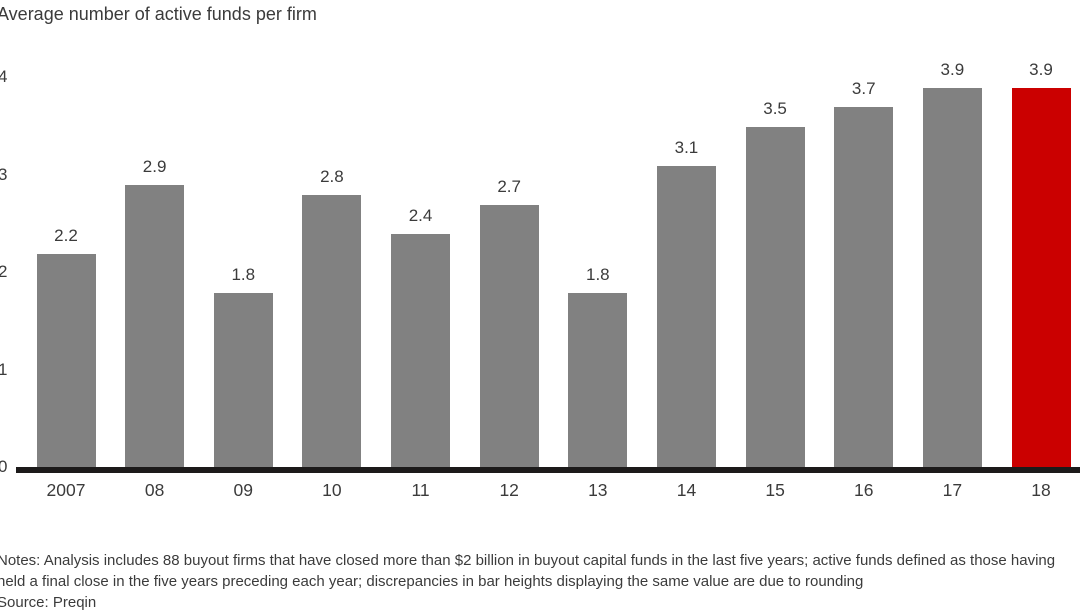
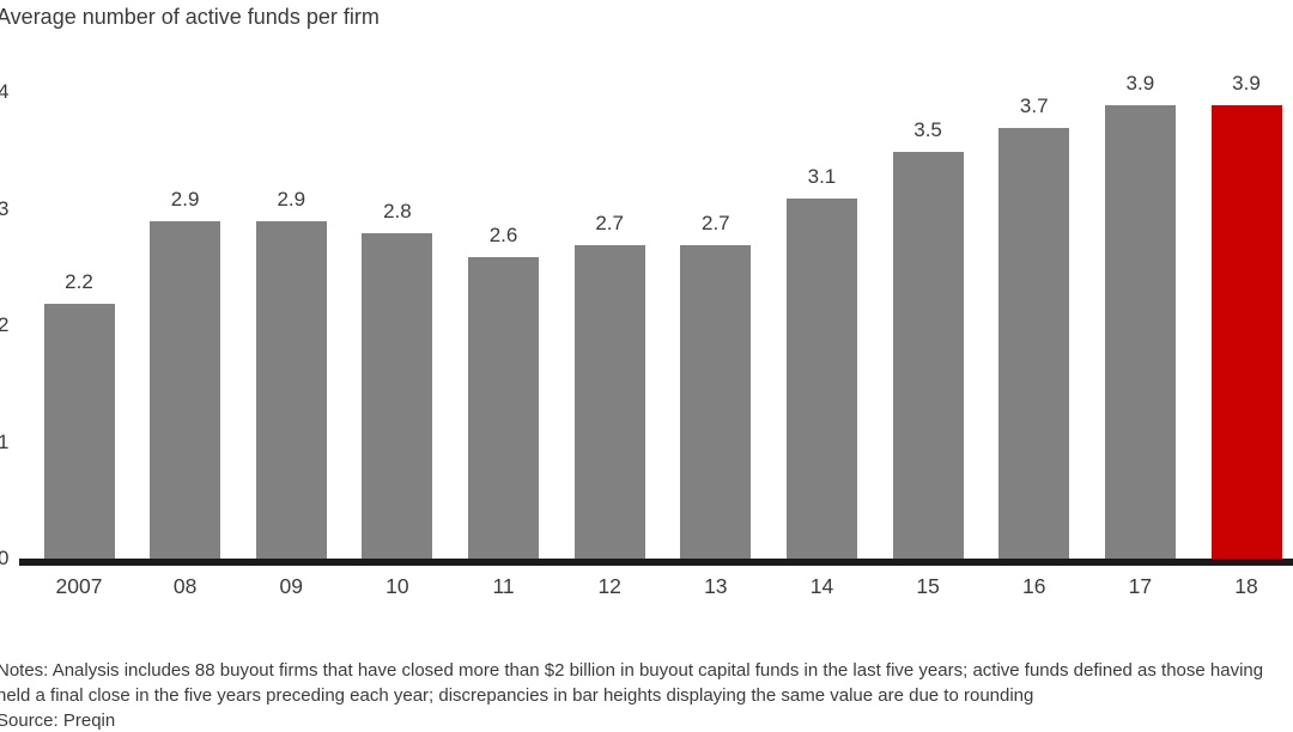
09: 1.8 -> 2.9
11: 2.4 -> 2.6
13: 1.8 -> 2.7
